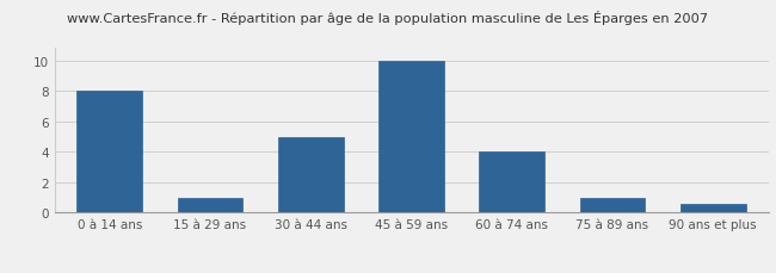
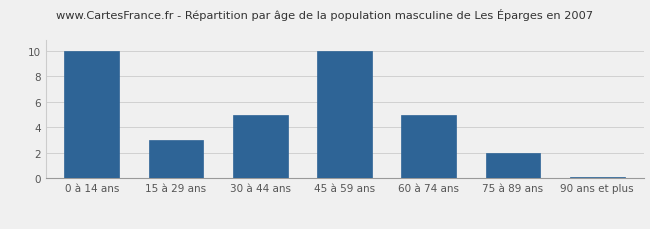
0 à 14 ans: 8.0 -> 10.0
15 à 29 ans: 1.0 -> 3.0
60 à 74 ans: 4.0 -> 5.0
75 à 89 ans: 1.0 -> 2.0
90 ans et plus: 0.6 -> 0.1
